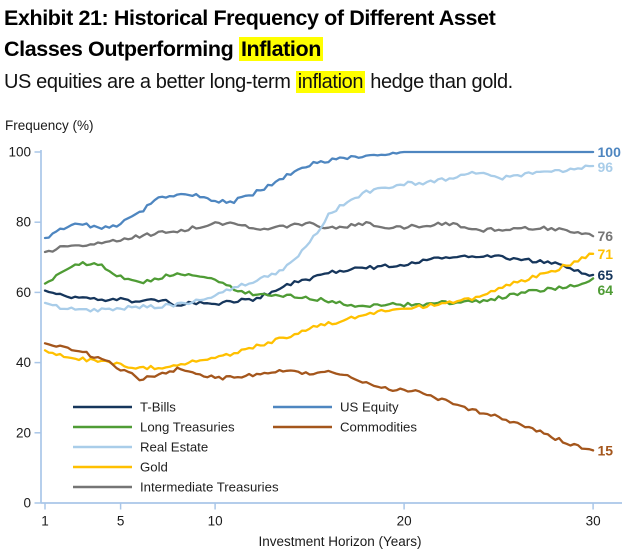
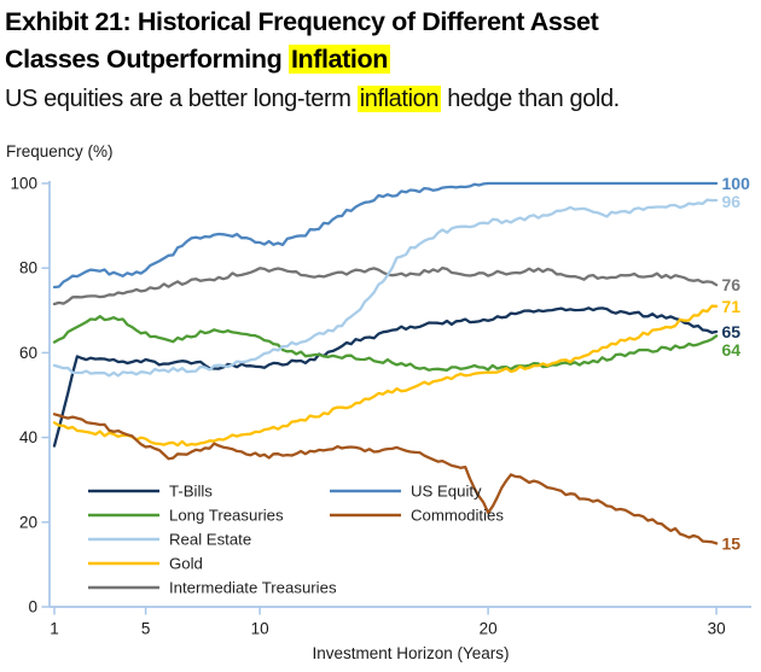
T-Bills/1: 60 -> 38
Commodities/20: 32 -> 22
